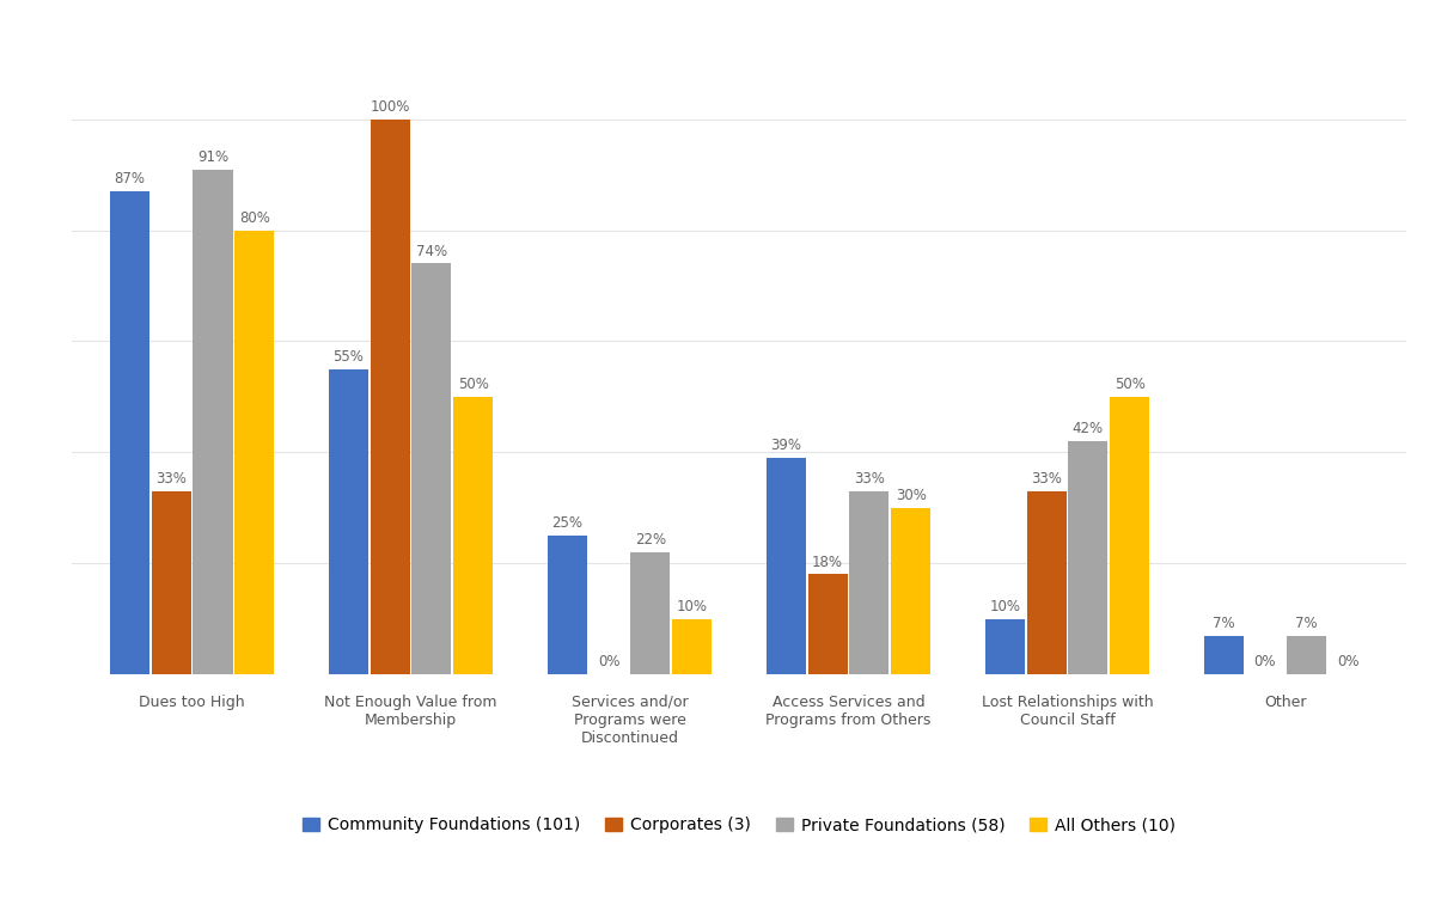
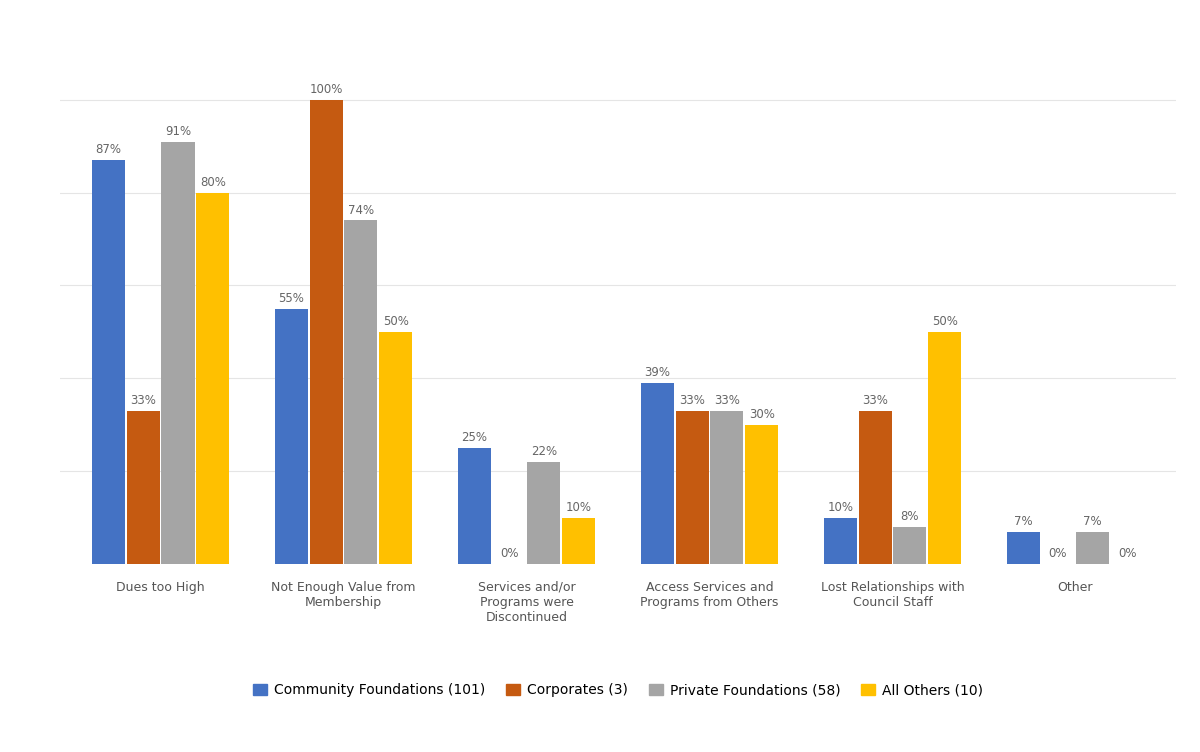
Corporates (3)/Access Services and Programs from Others: 18% -> 33%
Private Foundations (58)/Lost Relationships with Council Staff: 42% -> 8%
